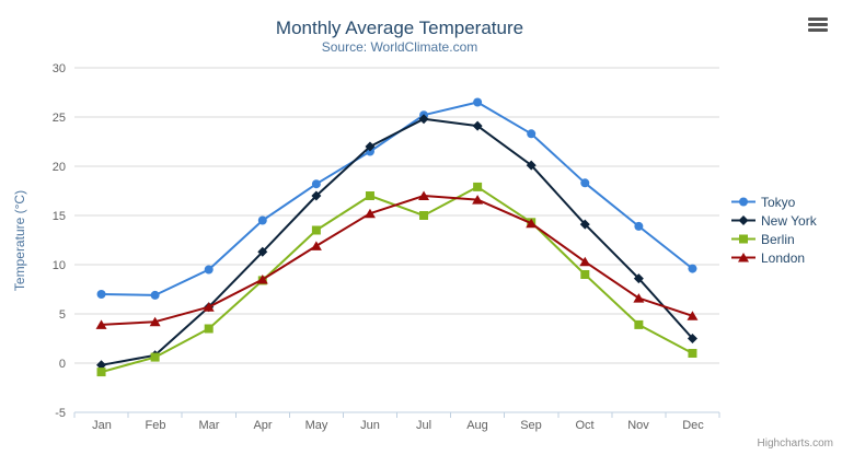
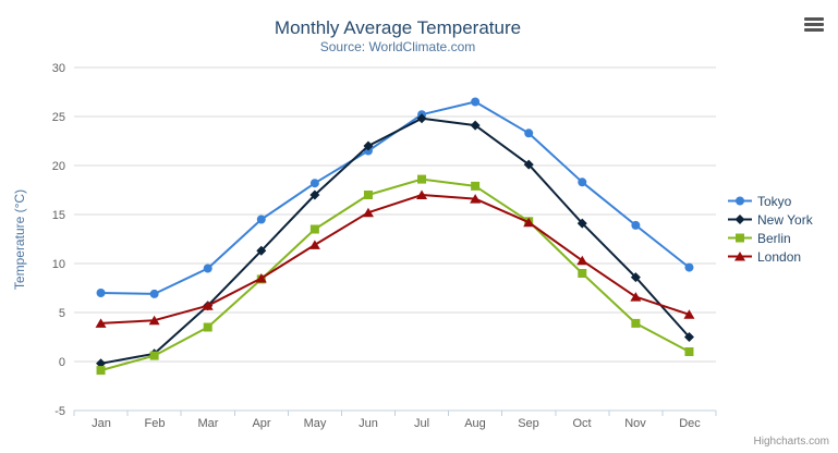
Berlin/Jul: 15 -> 19
